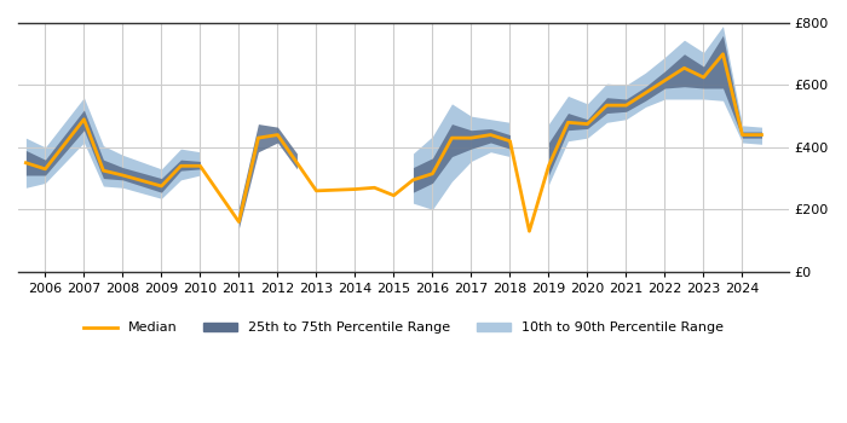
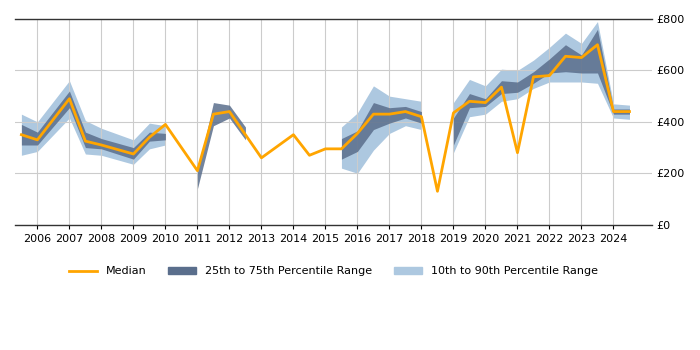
Median/2010: £340 -> £390
Median/2011: £160 -> £210
Median/2014: £265 -> £350
Median/2015: £245 -> £295
Median/2016: £315 -> £355
Median/2019: £340 -> £435
Median/2021: £535 -> £280
Median/2022: £615 -> £580
Median/2023: £625 -> £650
